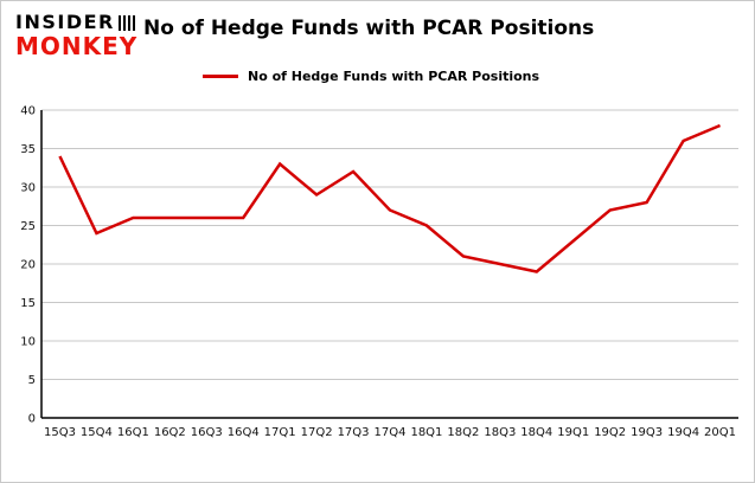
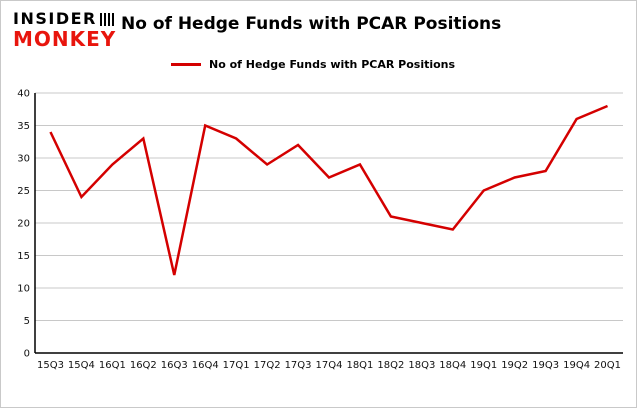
16Q1: 26 -> 29
16Q2: 26 -> 33
16Q3: 26 -> 12
16Q4: 26 -> 35
18Q1: 25 -> 29
19Q1: 23 -> 25
